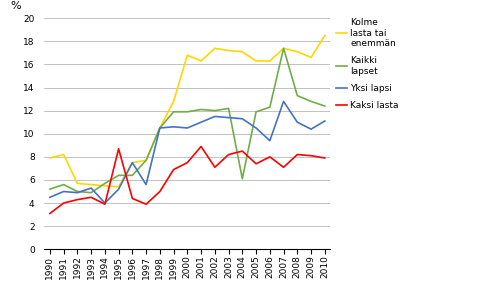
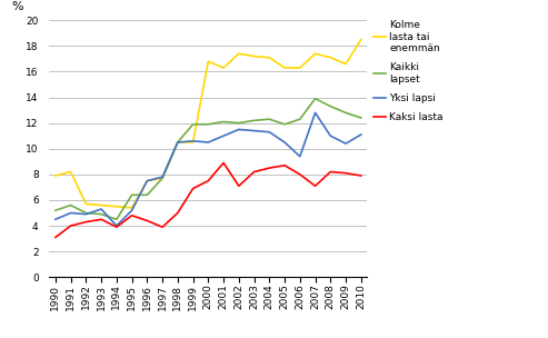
Kaikki lapset/1994: 5.7 -> 4.5
Kaksi lasta/1995: 8.7 -> 4.8
Yksi lapsi/1997: 5.6 -> 7.8
Kolme lasta tai enemmän/1999: 12.8 -> 10.5
Kaikki lapset/2004: 6.1 -> 12.3
Kaksi lasta/2005: 7.4 -> 8.7
Kaikki lapset/2007: 17.4 -> 13.9
